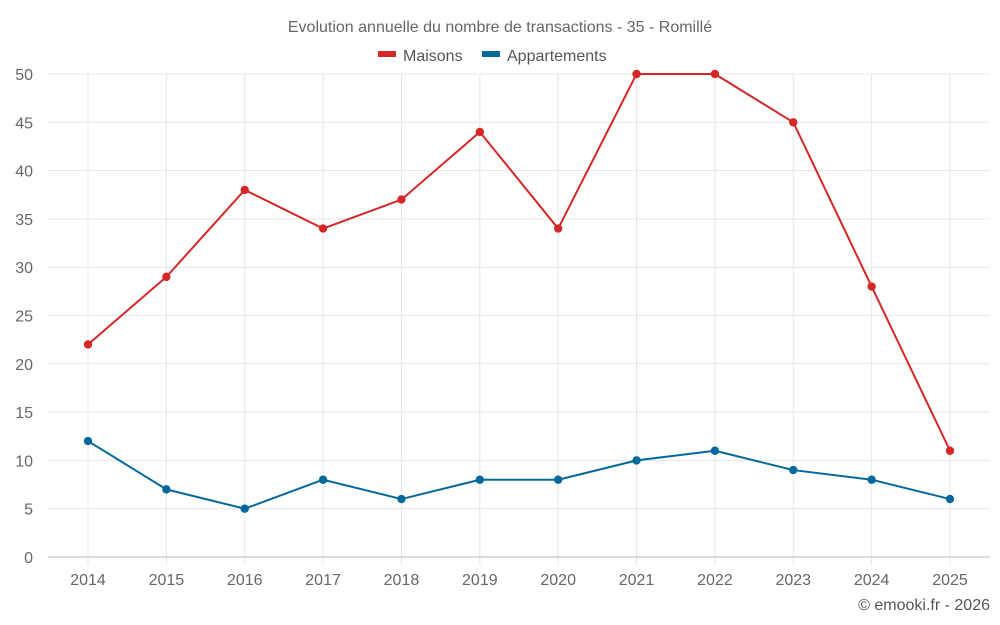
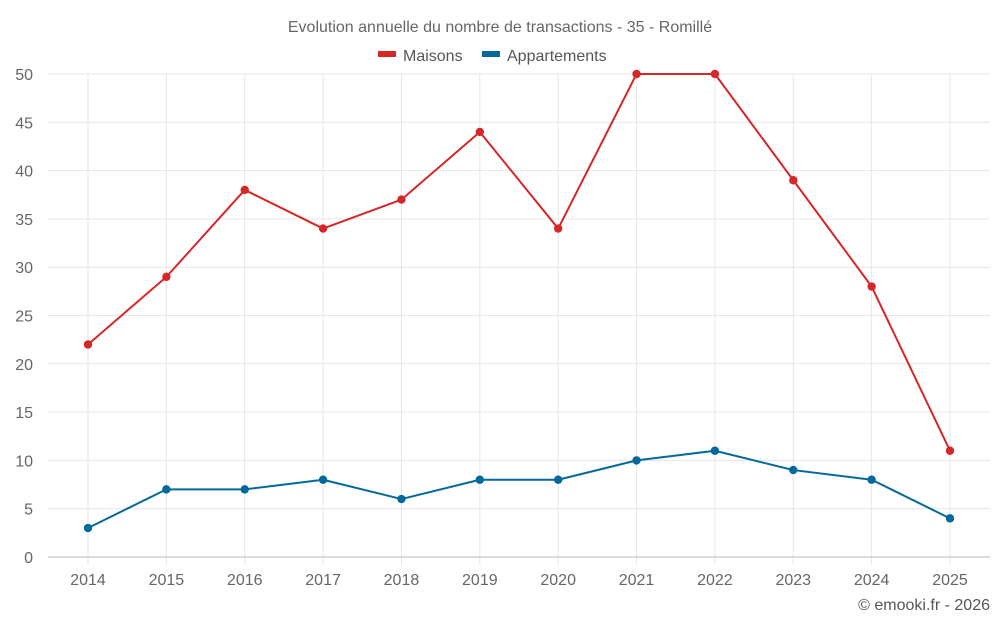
Appartements/2014: 12 -> 3
Appartements/2016: 5 -> 7
Maisons/2023: 45 -> 39
Appartements/2025: 6 -> 4
